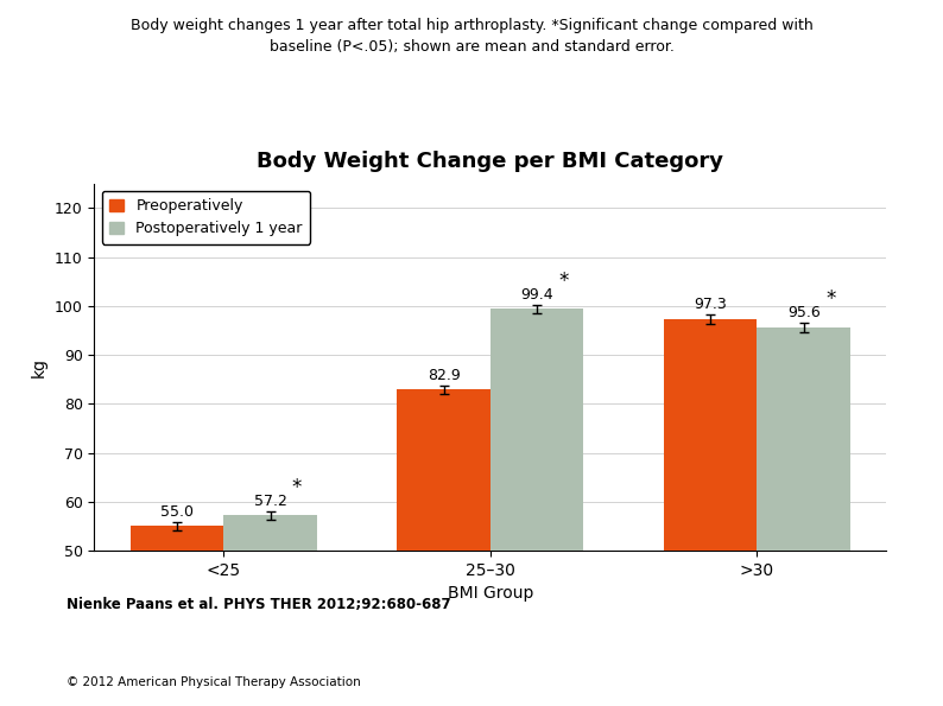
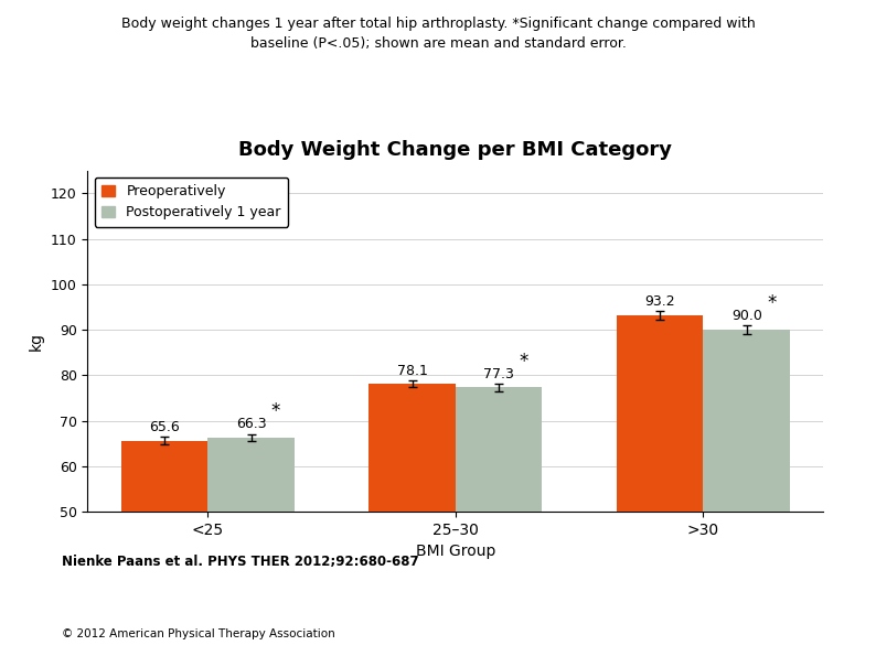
Preoperatively/<25: 55.0 -> 65.6
Postoperatively 1 year/<25: 57.2 -> 66.3
Preoperatively/25–30: 82.9 -> 78.1
Postoperatively 1 year/25–30: 99.4 -> 77.3
Preoperatively/>30: 97.3 -> 93.2
Postoperatively 1 year/>30: 95.6 -> 90.0
